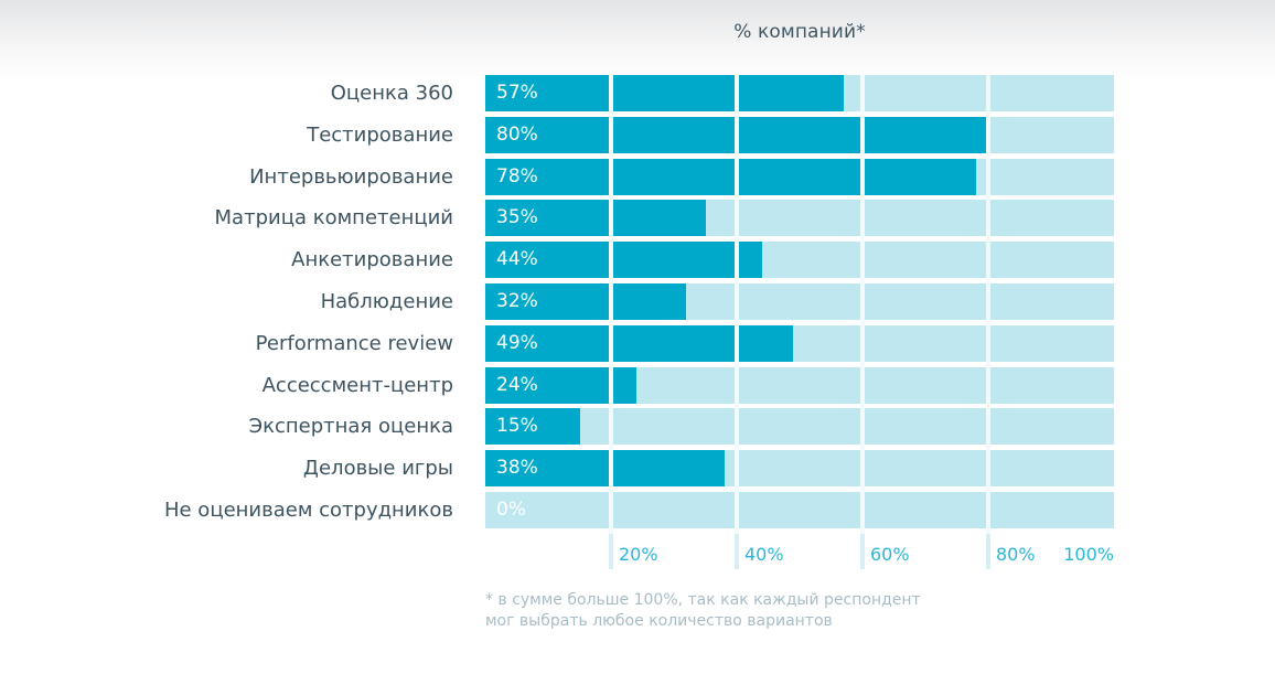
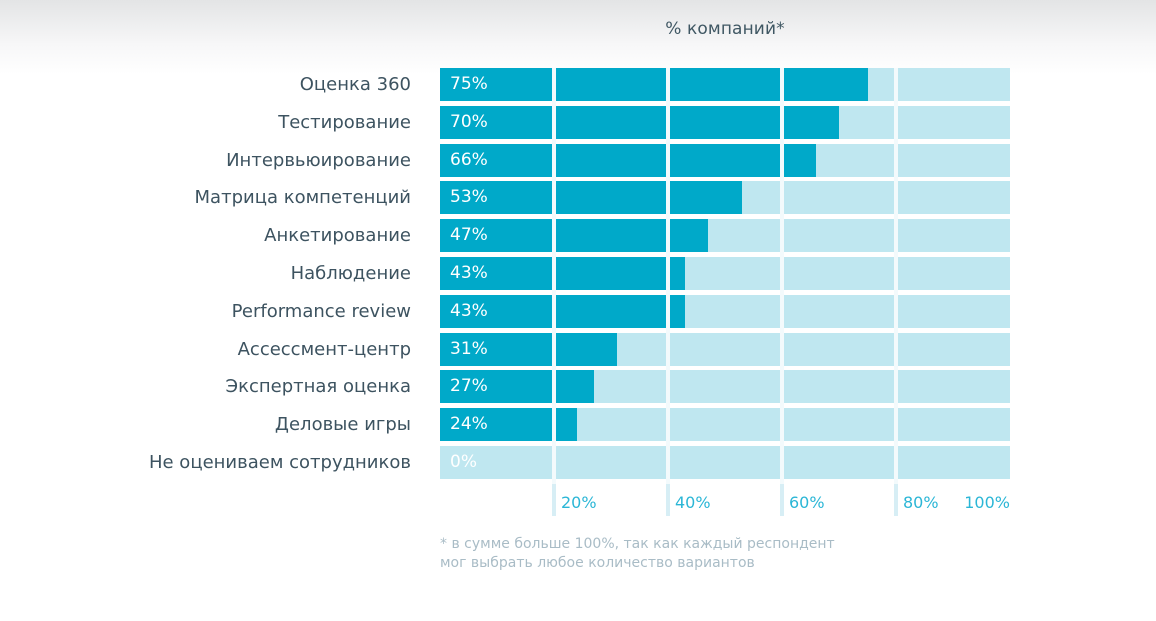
Оценка 360: 57% -> 75%
Тестирование: 80% -> 70%
Интервьюирование: 78% -> 66%
Матрица компетенций: 35% -> 53%
Анкетирование: 44% -> 47%
Наблюдение: 32% -> 43%
Performance review: 49% -> 43%
Ассессмент-центр: 24% -> 31%
Экспертная оценка: 15% -> 27%
Деловые игры: 38% -> 24%
